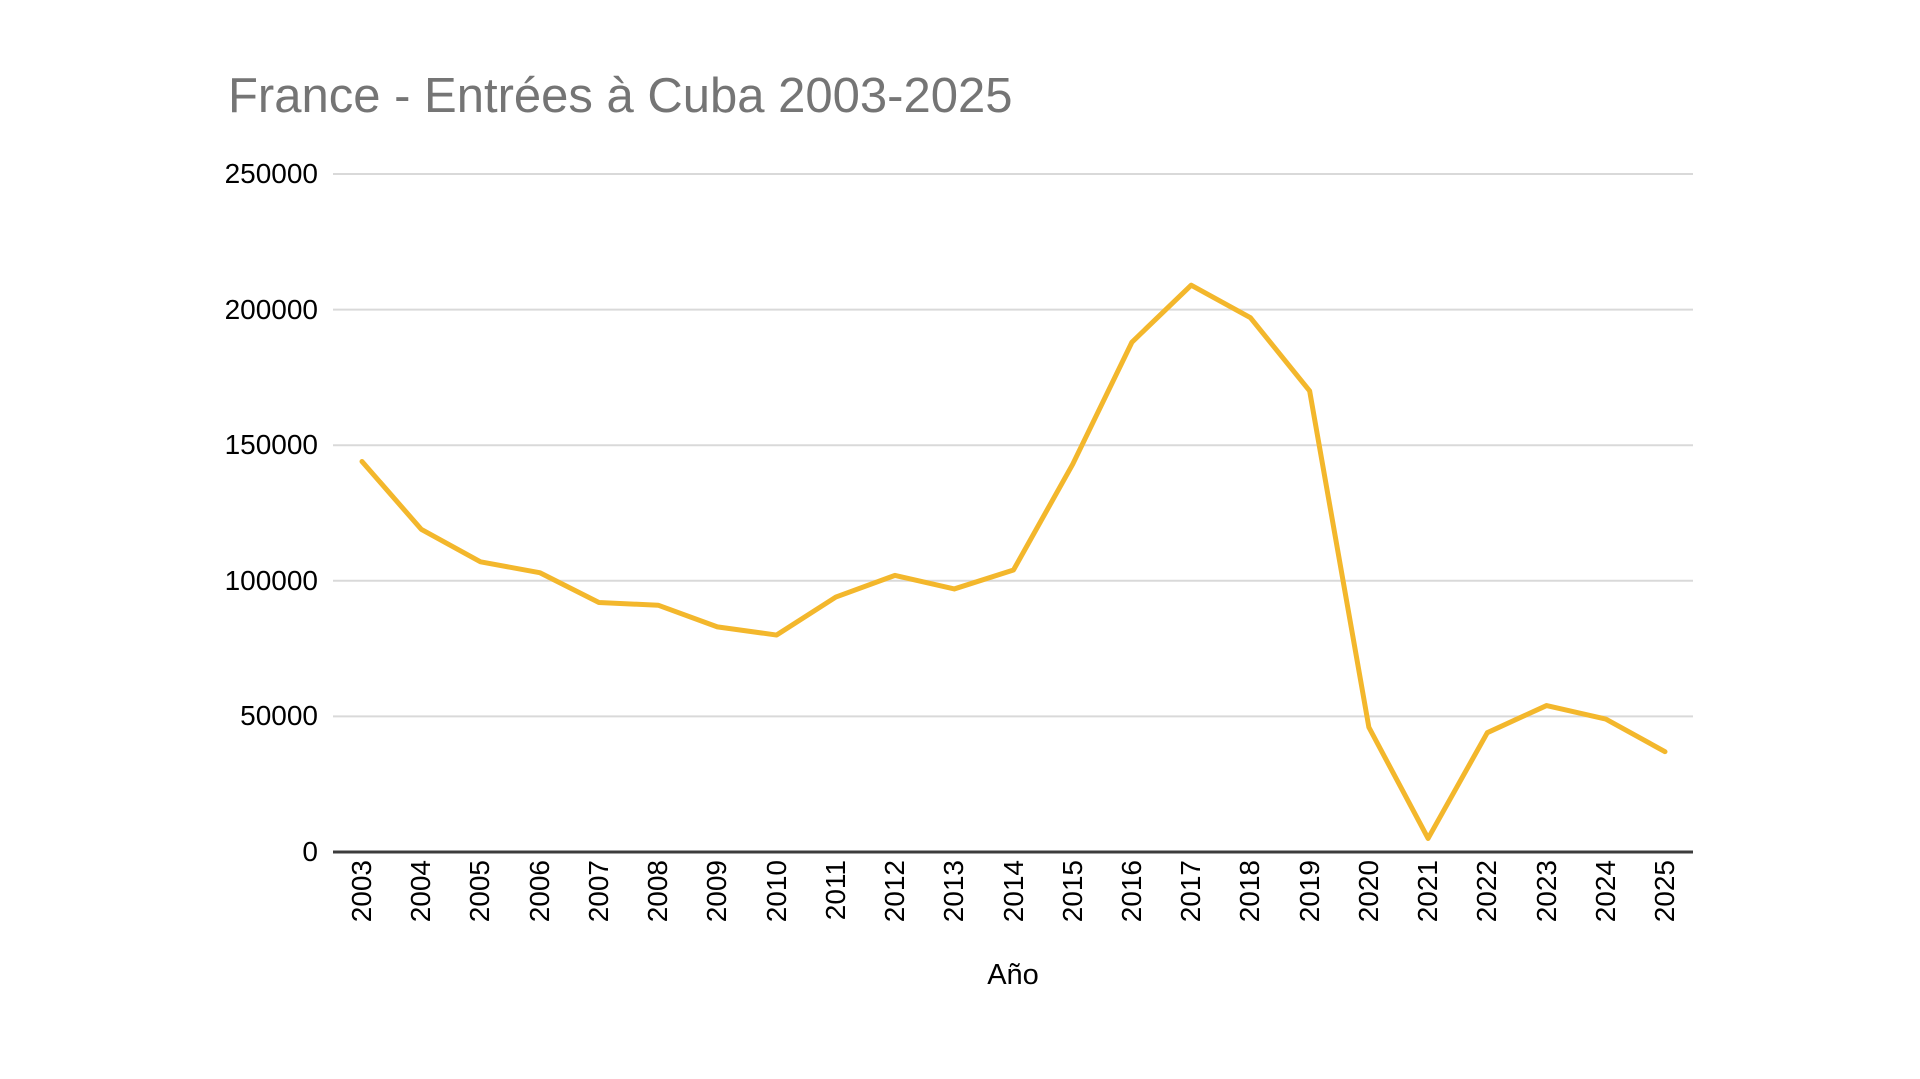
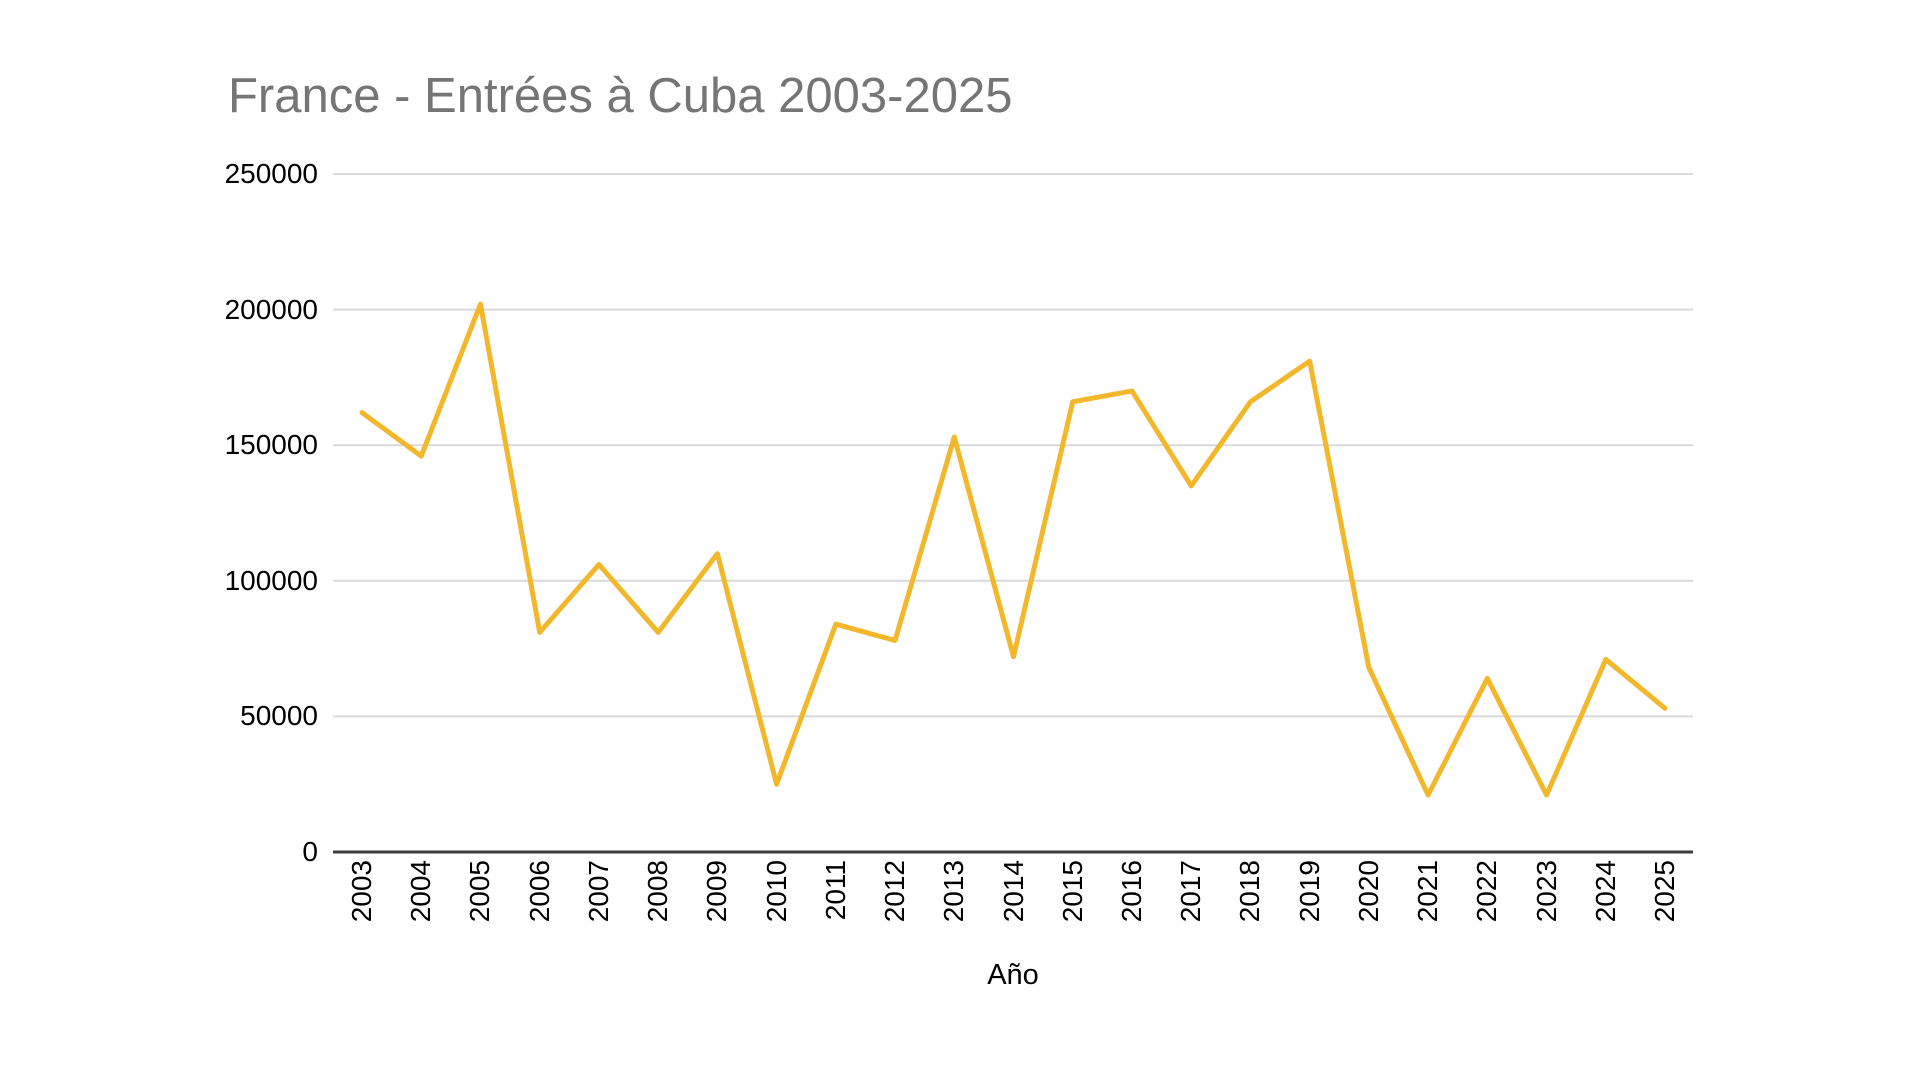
2003: 144000 -> 162000
2004: 119000 -> 146000
2005: 107000 -> 202000
2006: 103000 -> 81000
2007: 92000 -> 106000
2008: 91000 -> 81000
2009: 83000 -> 110000
2010: 80000 -> 25000
2011: 94000 -> 84000
2012: 102000 -> 78000
2013: 97000 -> 153000
2014: 104000 -> 72000
2015: 143000 -> 166000
2016: 188000 -> 170000
2017: 209000 -> 135000
2018: 197000 -> 166000
2019: 170000 -> 181000
2020: 46000 -> 68000
2021: 5000 -> 21000
2022: 44000 -> 64000
2023: 54000 -> 21000
2024: 49000 -> 71000
2025: 37000 -> 53000
